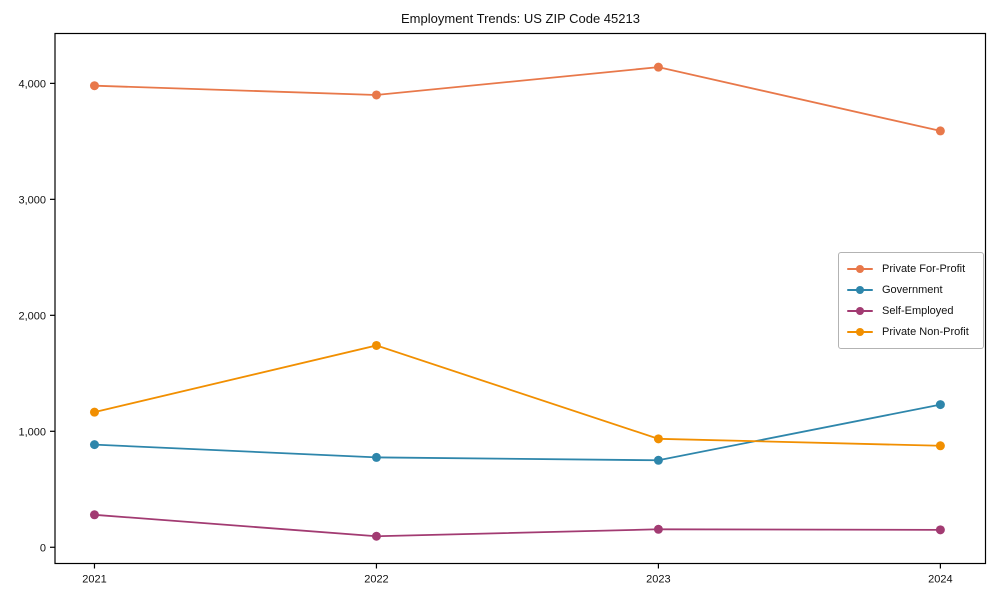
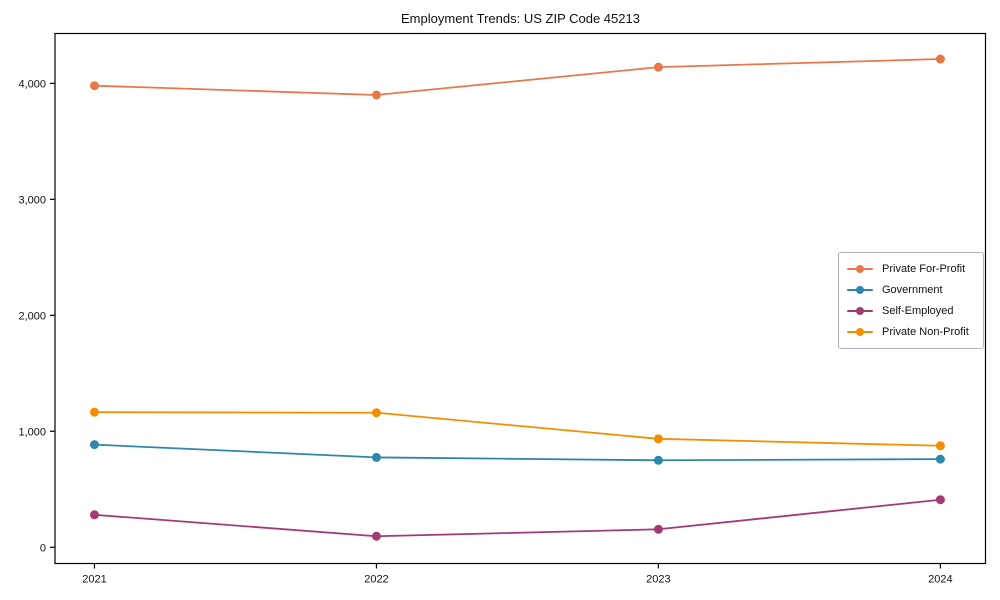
Private Non-Profit/2022: 1740 -> 1160
Private For-Profit/2024: 3590 -> 4210
Government/2024: 1230 -> 760
Self-Employed/2024: 150 -> 410
